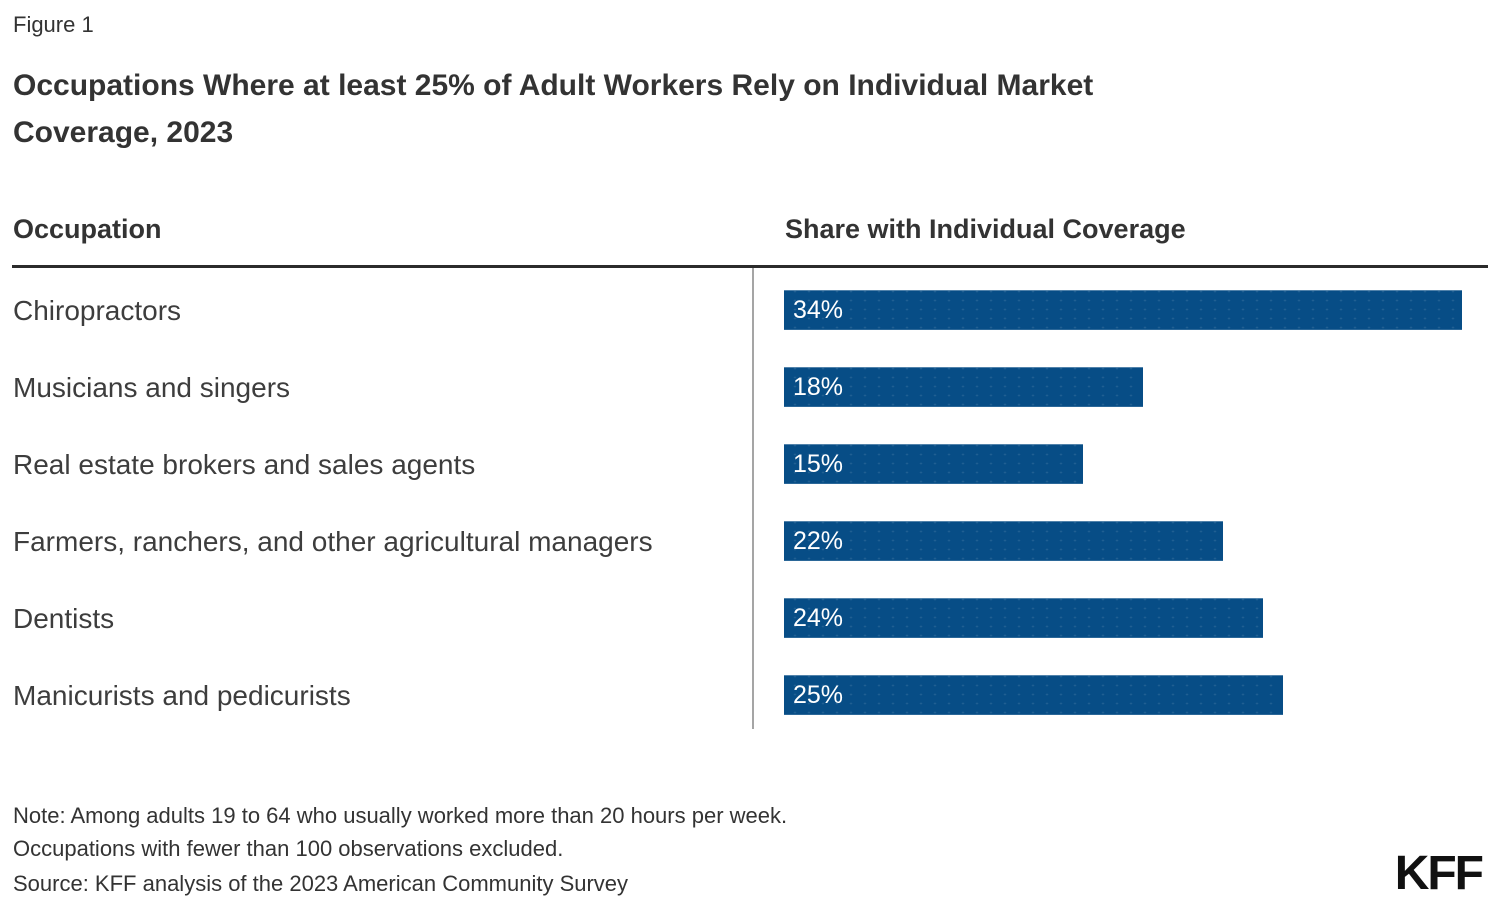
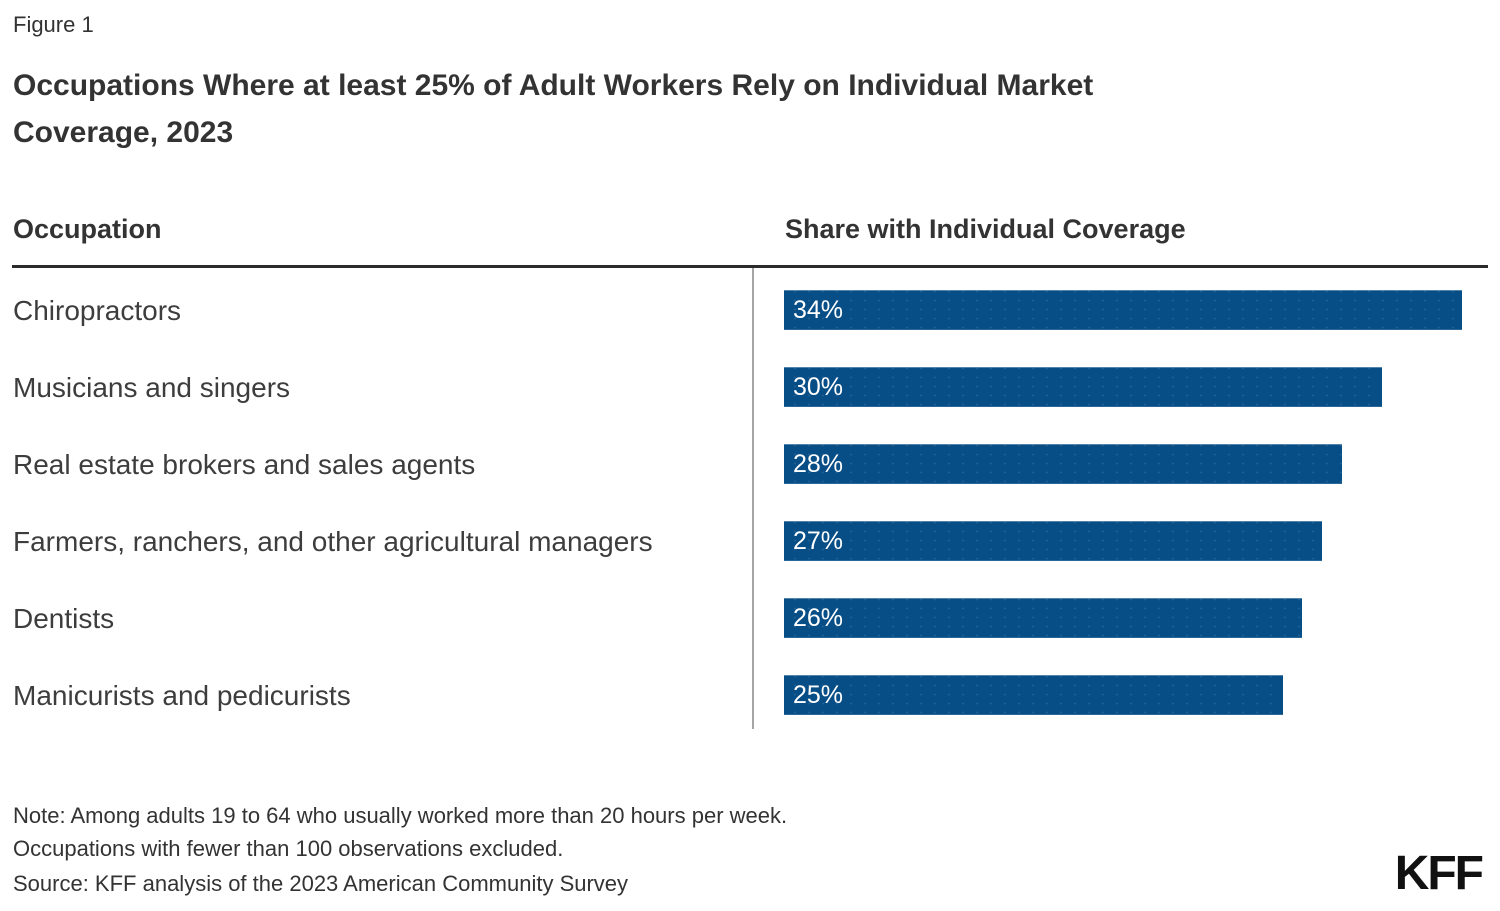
Musicians and singers: 18% -> 30%
Real estate brokers and sales agents: 15% -> 28%
Farmers, ranchers, and other agricultural managers: 22% -> 27%
Dentists: 24% -> 26%
